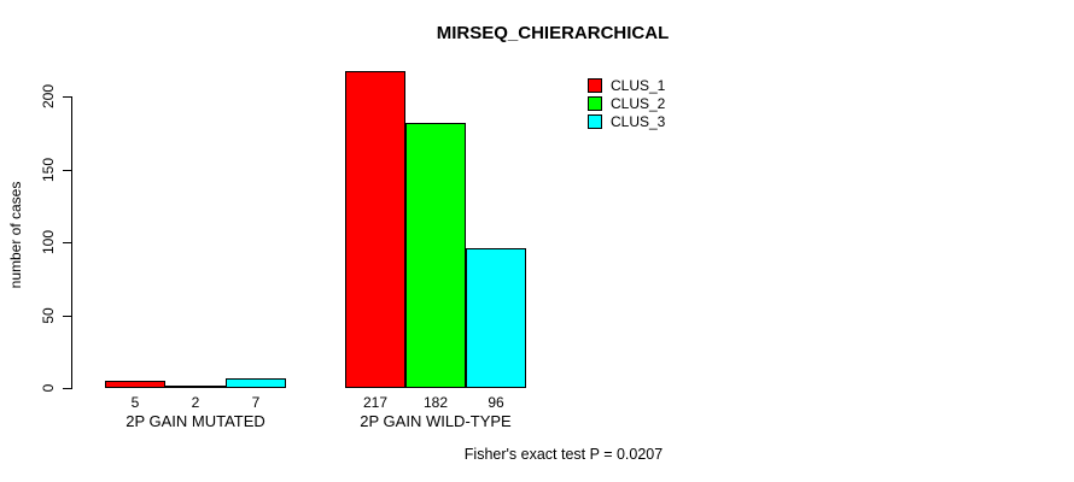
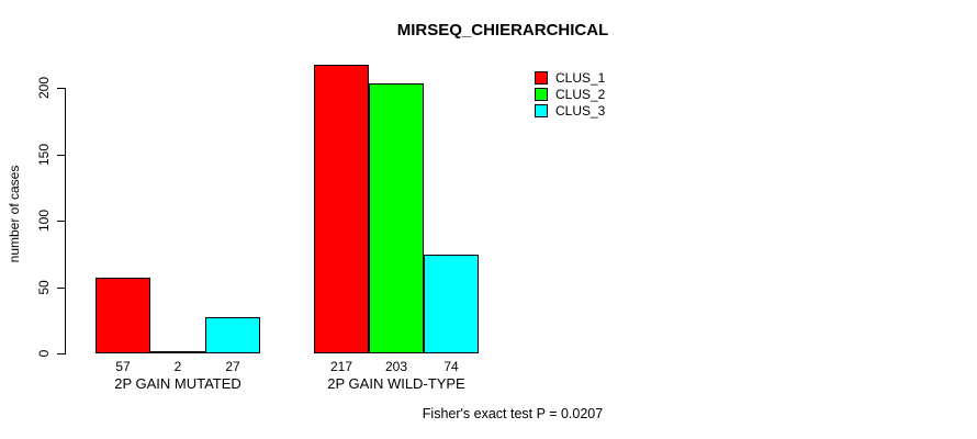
CLUS_1/2P GAIN MUTATED: 5 -> 57
CLUS_3/2P GAIN MUTATED: 7 -> 27
CLUS_2/2P GAIN WILD-TYPE: 182 -> 203
CLUS_3/2P GAIN WILD-TYPE: 96 -> 74
